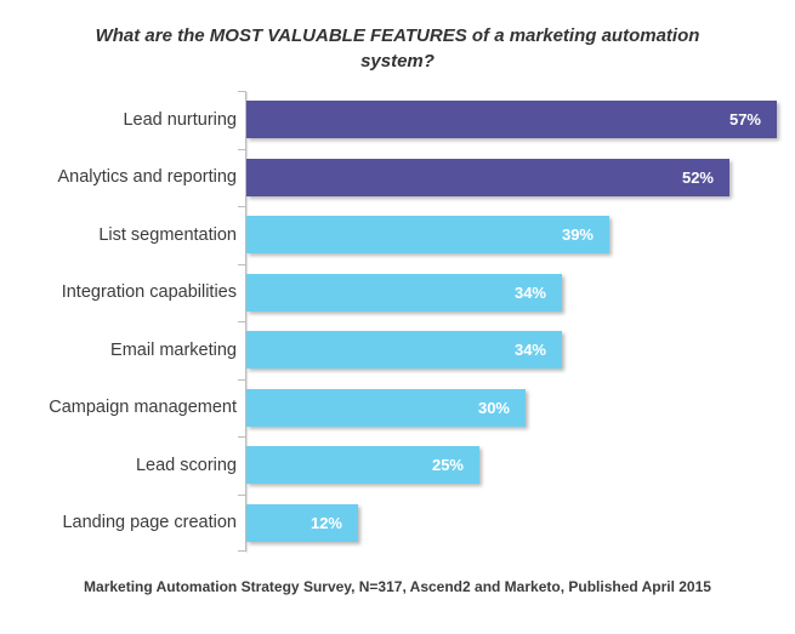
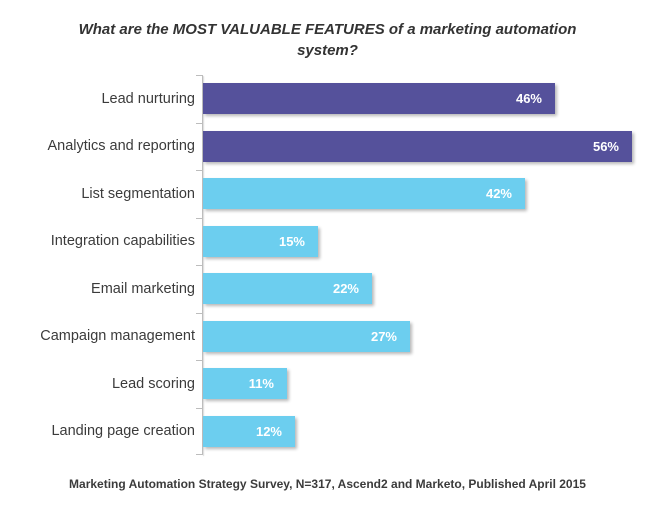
Lead nurturing: 57% -> 46%
Analytics and reporting: 52% -> 56%
List segmentation: 39% -> 42%
Integration capabilities: 34% -> 15%
Email marketing: 34% -> 22%
Campaign management: 30% -> 27%
Lead scoring: 25% -> 11%
